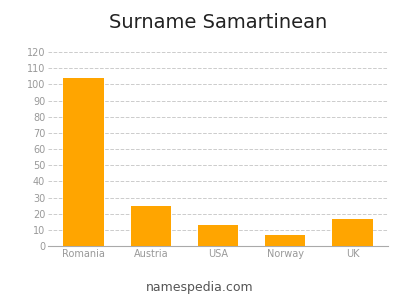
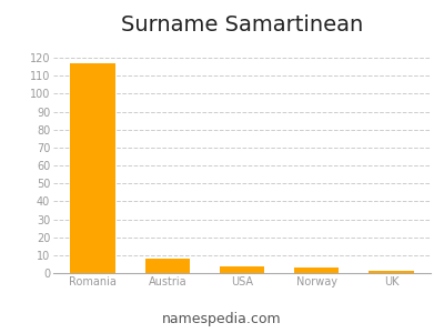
Romania: 104 -> 117
Austria: 25 -> 8
USA: 13 -> 4
Norway: 7 -> 3
UK: 17 -> 1
